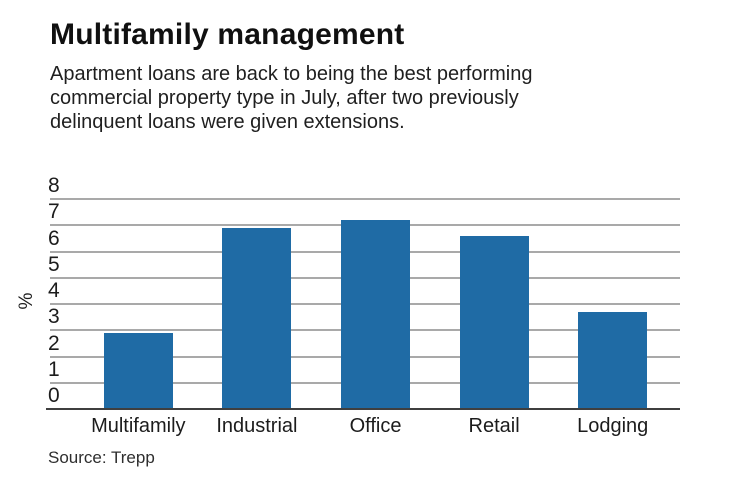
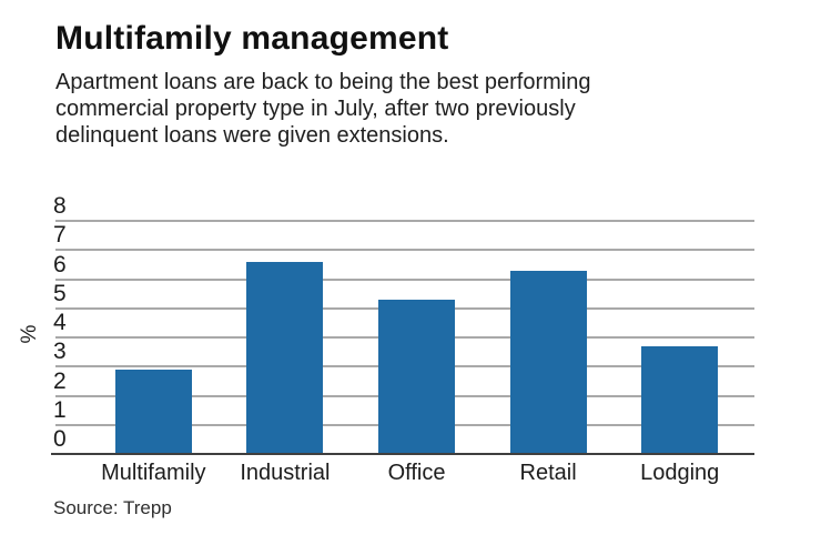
Industrial: 6.9 -> 6.6
Office: 7.2 -> 5.3
Retail: 6.6 -> 6.3
